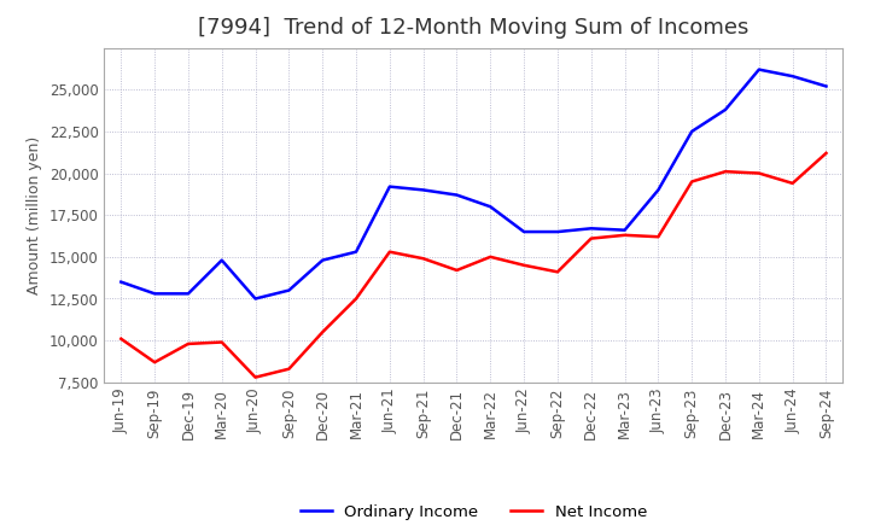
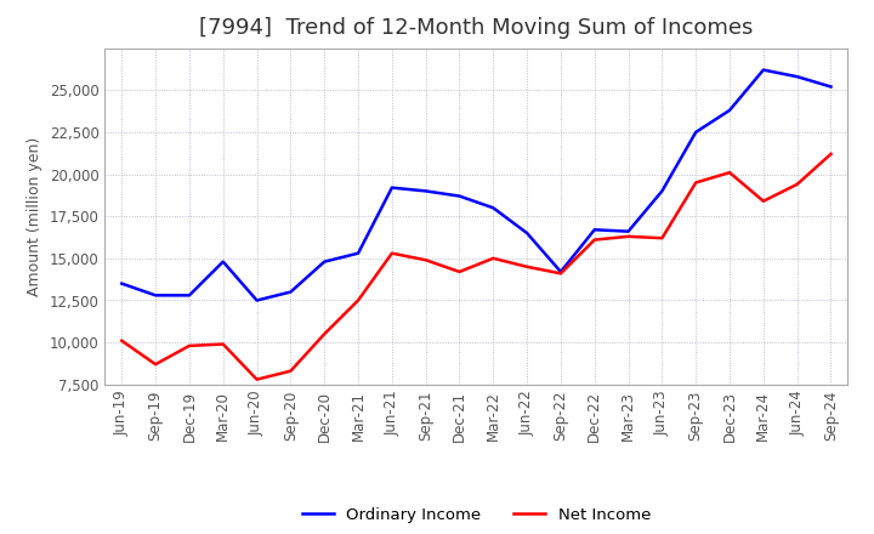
Ordinary Income/Sep-22: 16,500 -> 14,200
Net Income/Mar-24: 20,000 -> 18,400
